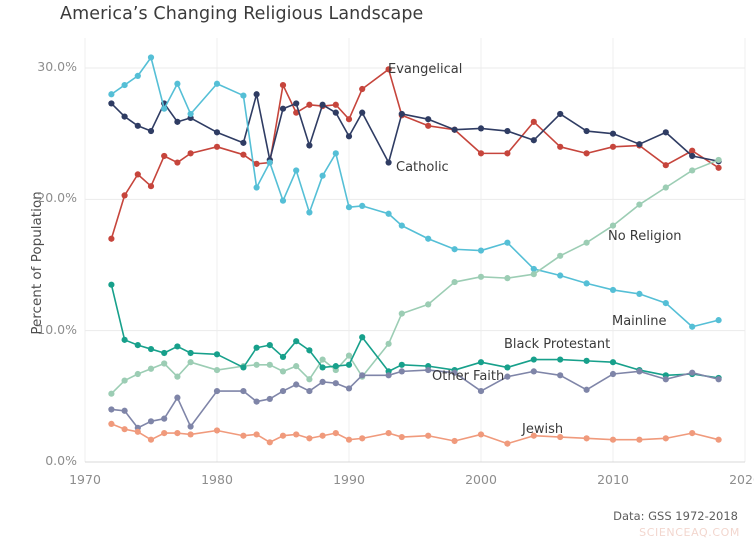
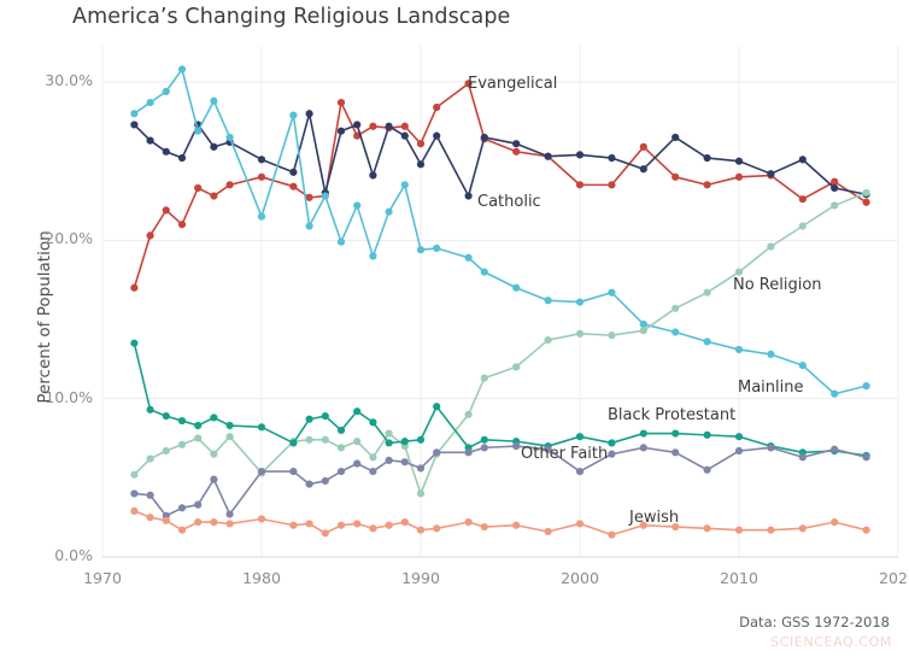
Mainline/1980: 28.8% -> 21.5%
No Religion/1980: 7.0% -> 5.3%
No Religion/1990: 8.1% -> 4.0%
